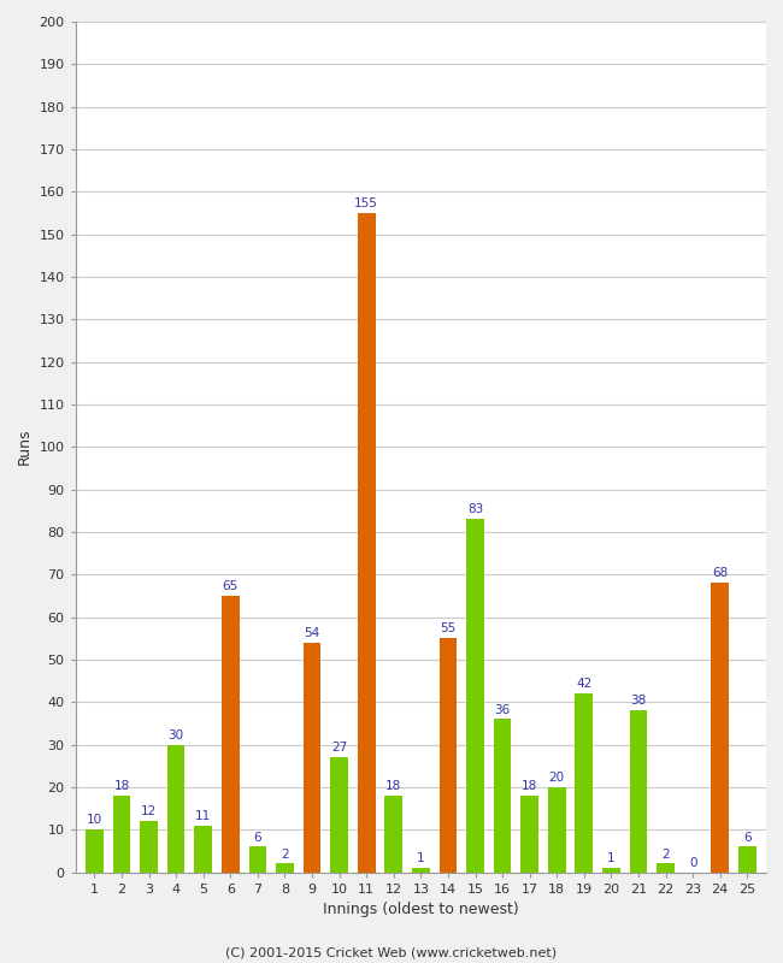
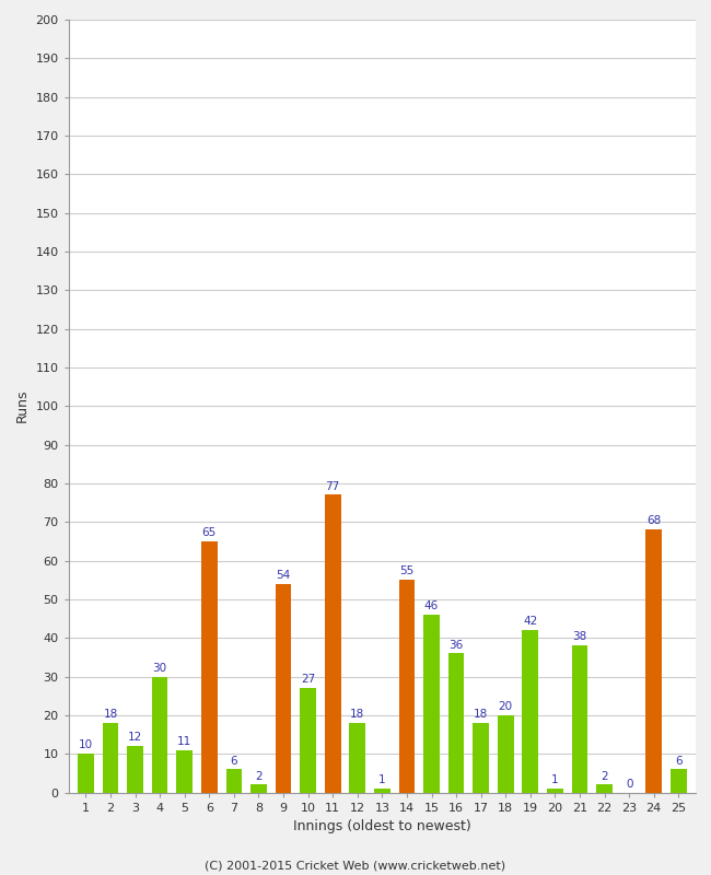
11: 155 -> 77
15: 83 -> 46
